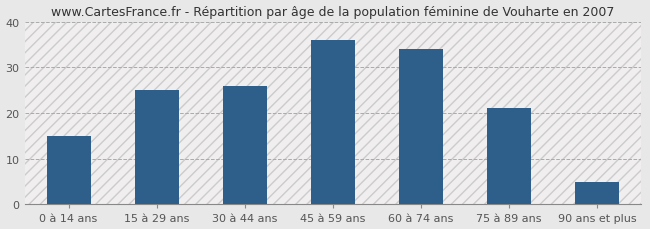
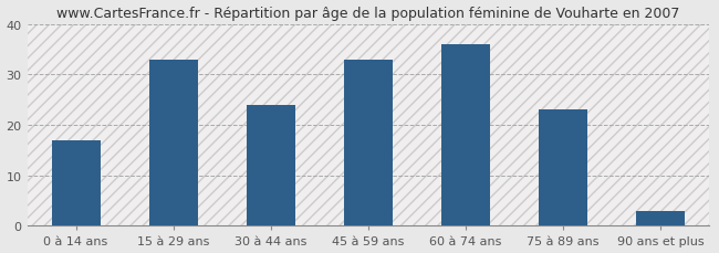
0 à 14 ans: 15 -> 17
15 à 29 ans: 25 -> 33
30 à 44 ans: 26 -> 24
45 à 59 ans: 36 -> 33
60 à 74 ans: 34 -> 36
75 à 89 ans: 21 -> 23
90 ans et plus: 5 -> 3
